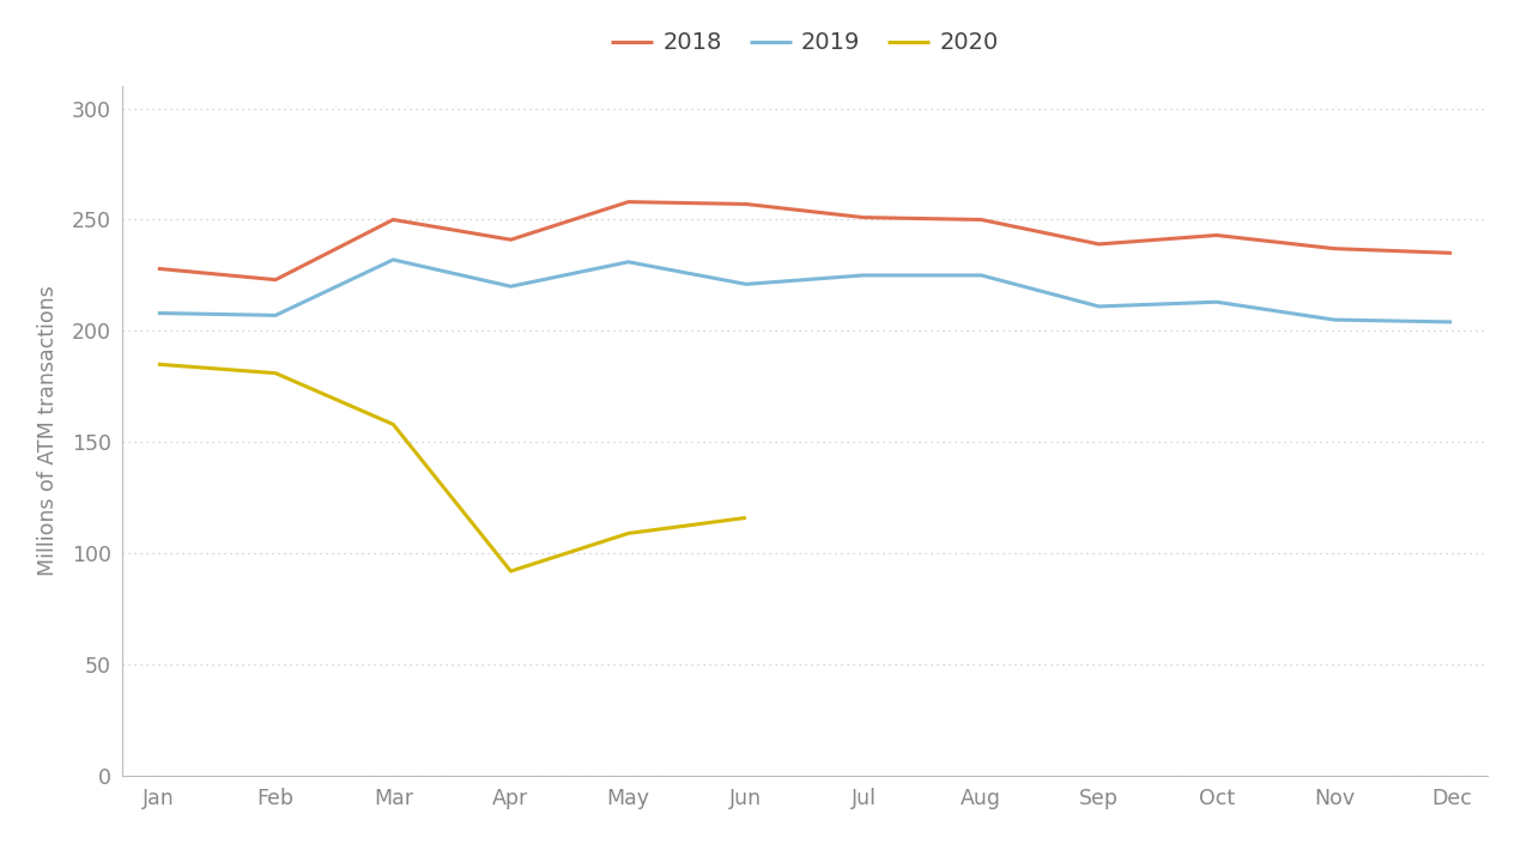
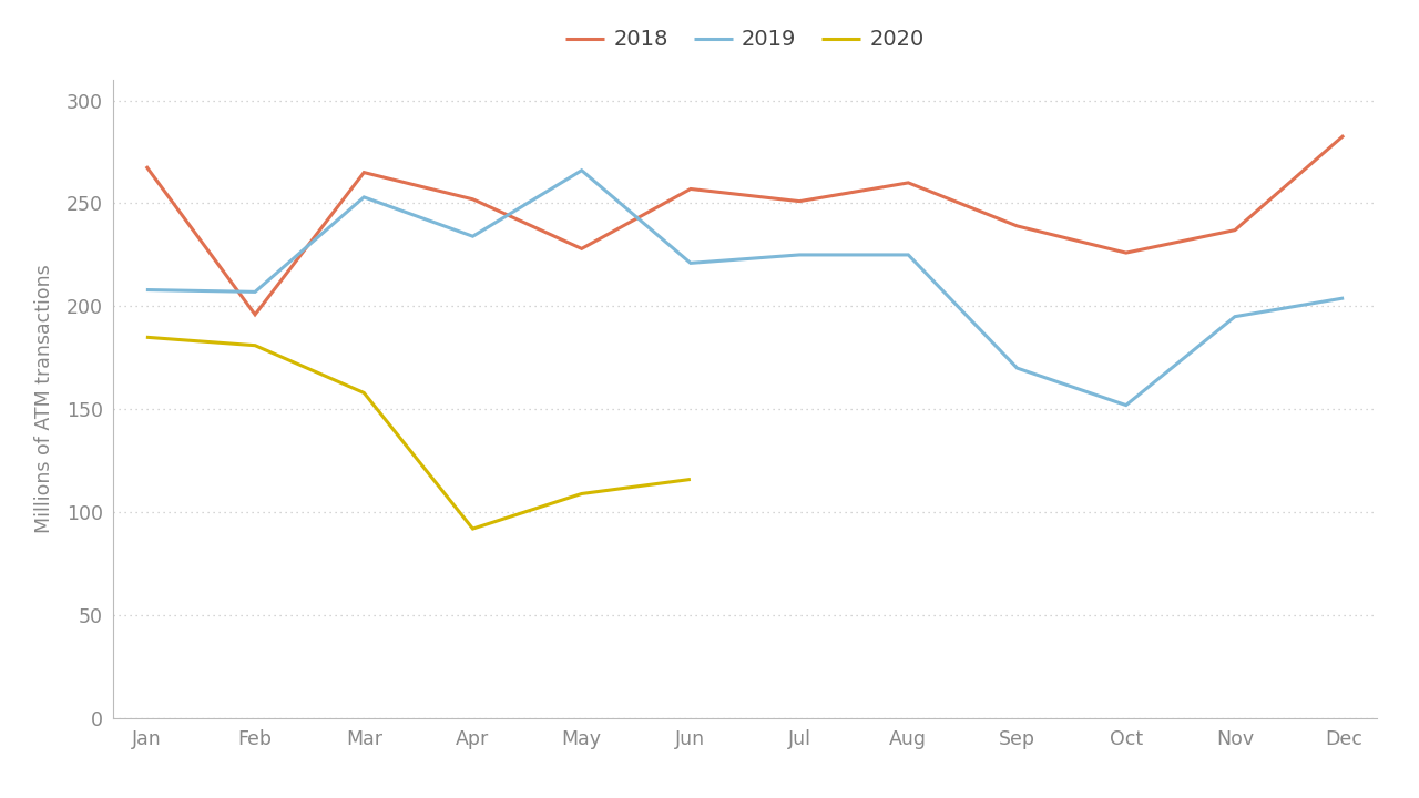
2018/Jan: 228 -> 268
2018/Feb: 223 -> 196
2018/Mar: 250 -> 265
2019/Mar: 232 -> 253
2018/Apr: 241 -> 252
2019/Apr: 220 -> 234
2018/May: 258 -> 228
2019/May: 231 -> 266
2018/Aug: 250 -> 260
2019/Sep: 211 -> 170
2018/Oct: 243 -> 226
2019/Oct: 213 -> 152
2019/Nov: 205 -> 195
2018/Dec: 235 -> 283
